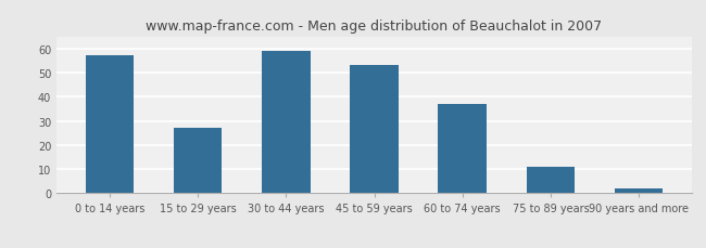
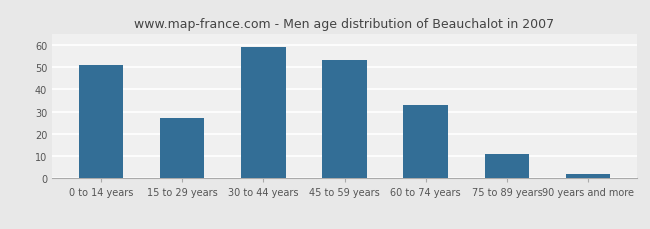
0 to 14 years: 57 -> 51
60 to 74 years: 37 -> 33
